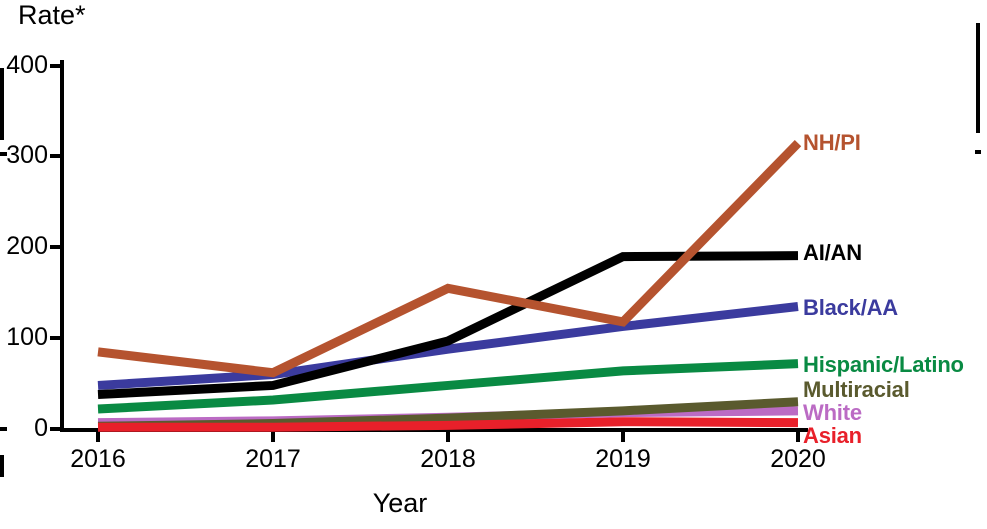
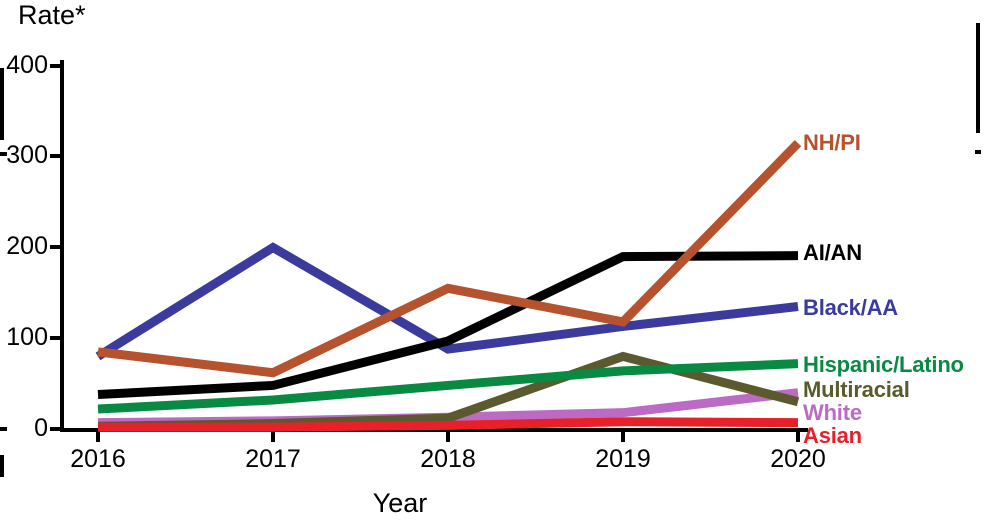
Black/AA/2016: 50 -> 80
Black/AA/2017: 60 -> 200
Multiracial/2019: 20 -> 80
White/2020: 20 -> 40
